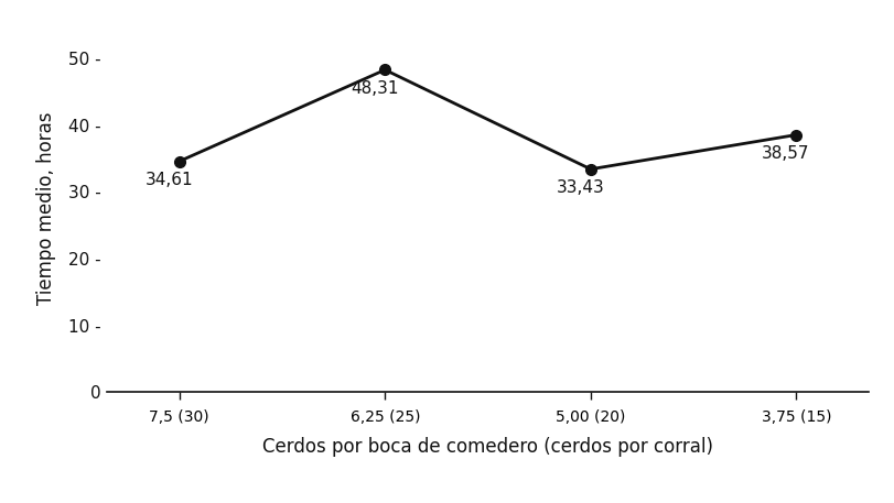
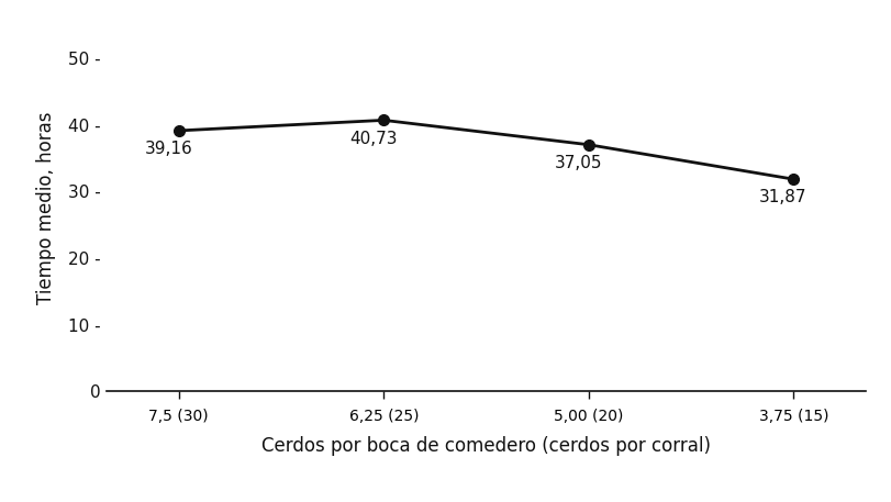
7,5 (30): 34,61 -> 39,16
6,25 (25): 48,31 -> 40,73
5,00 (20): 33,43 -> 37,05
3,75 (15): 38,57 -> 31,87
